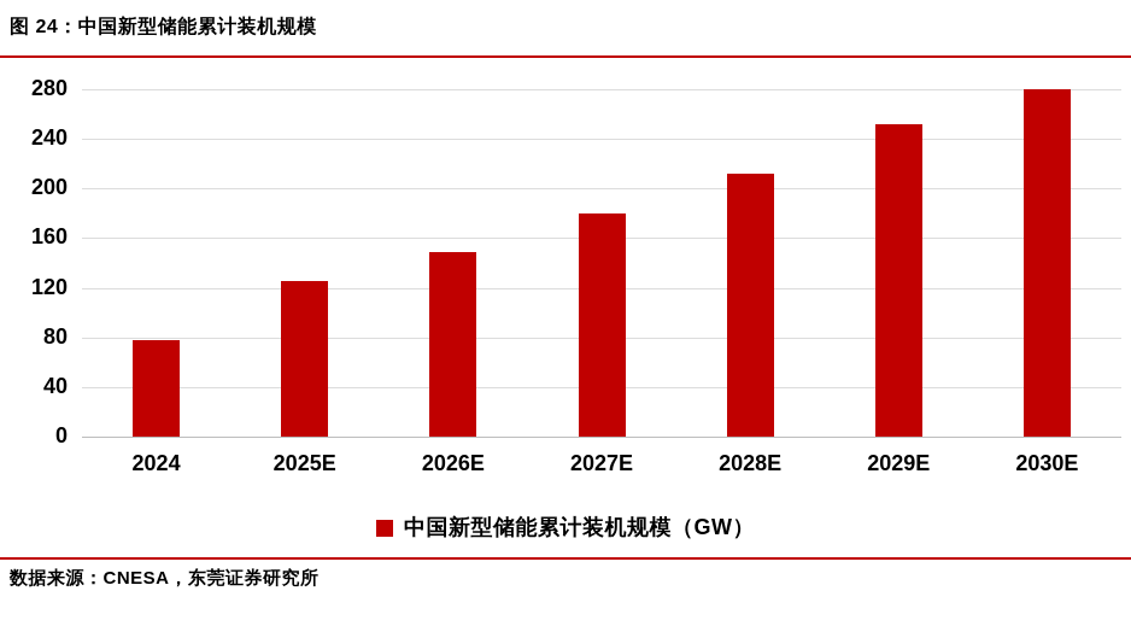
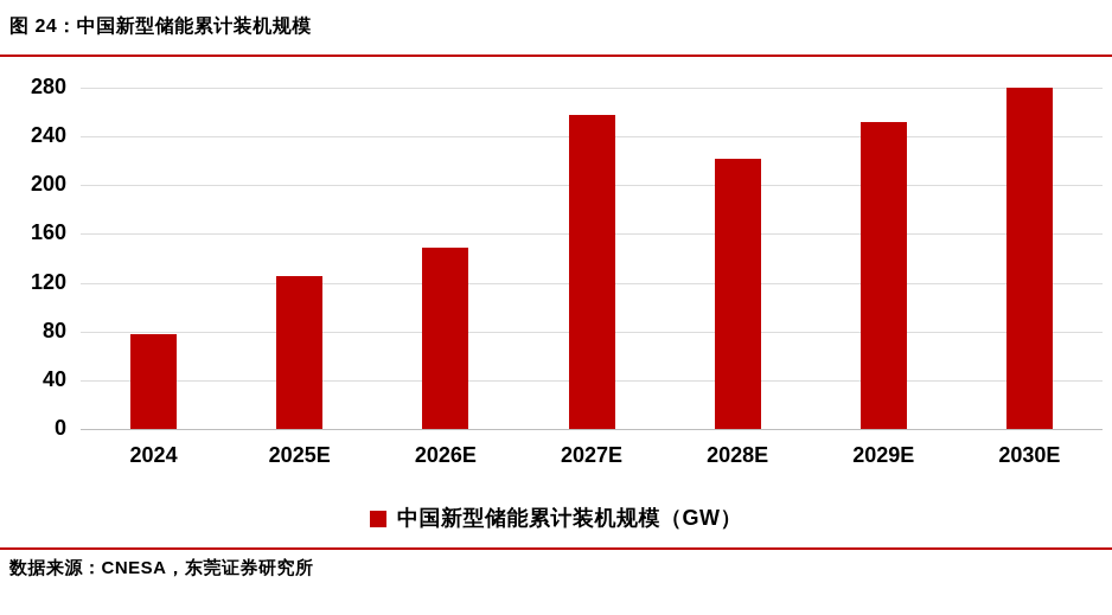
2027E: 180 -> 258
2028E: 212 -> 222
